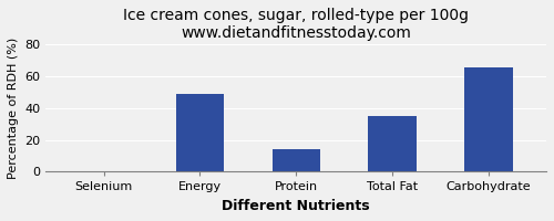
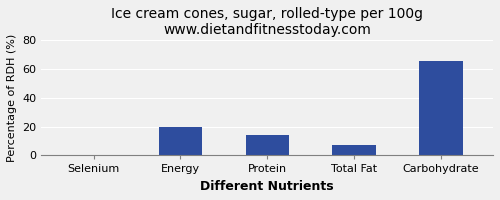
Energy: 49 -> 20
Total Fat: 35 -> 7
